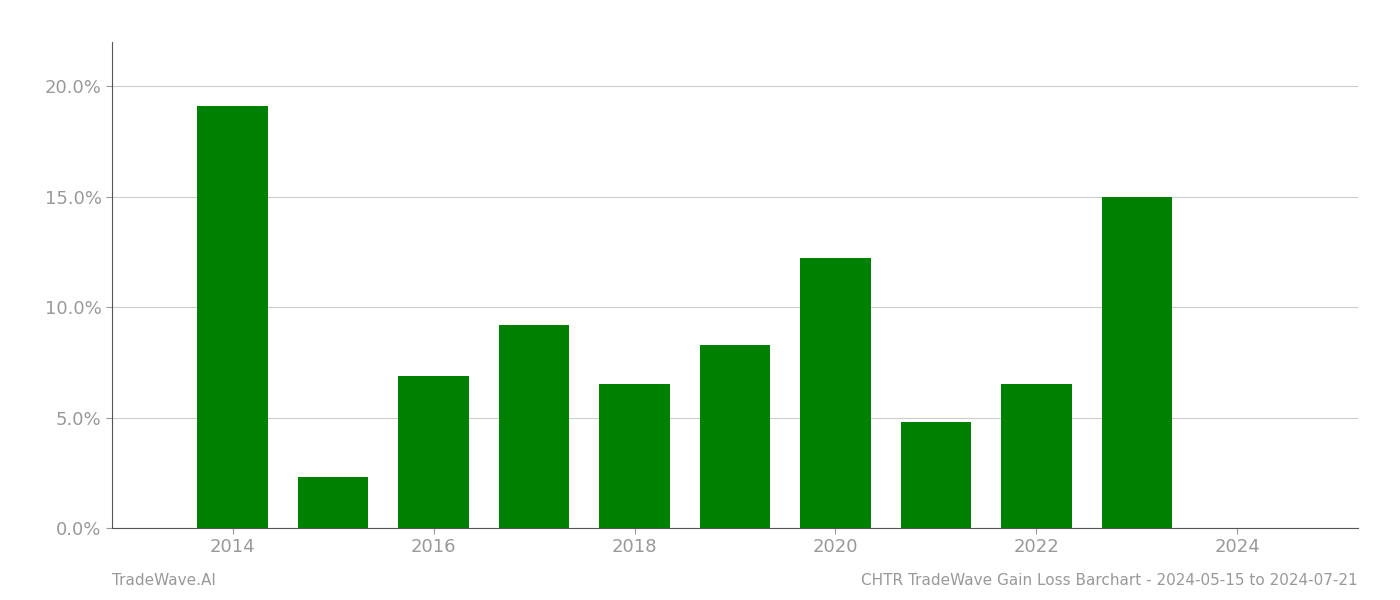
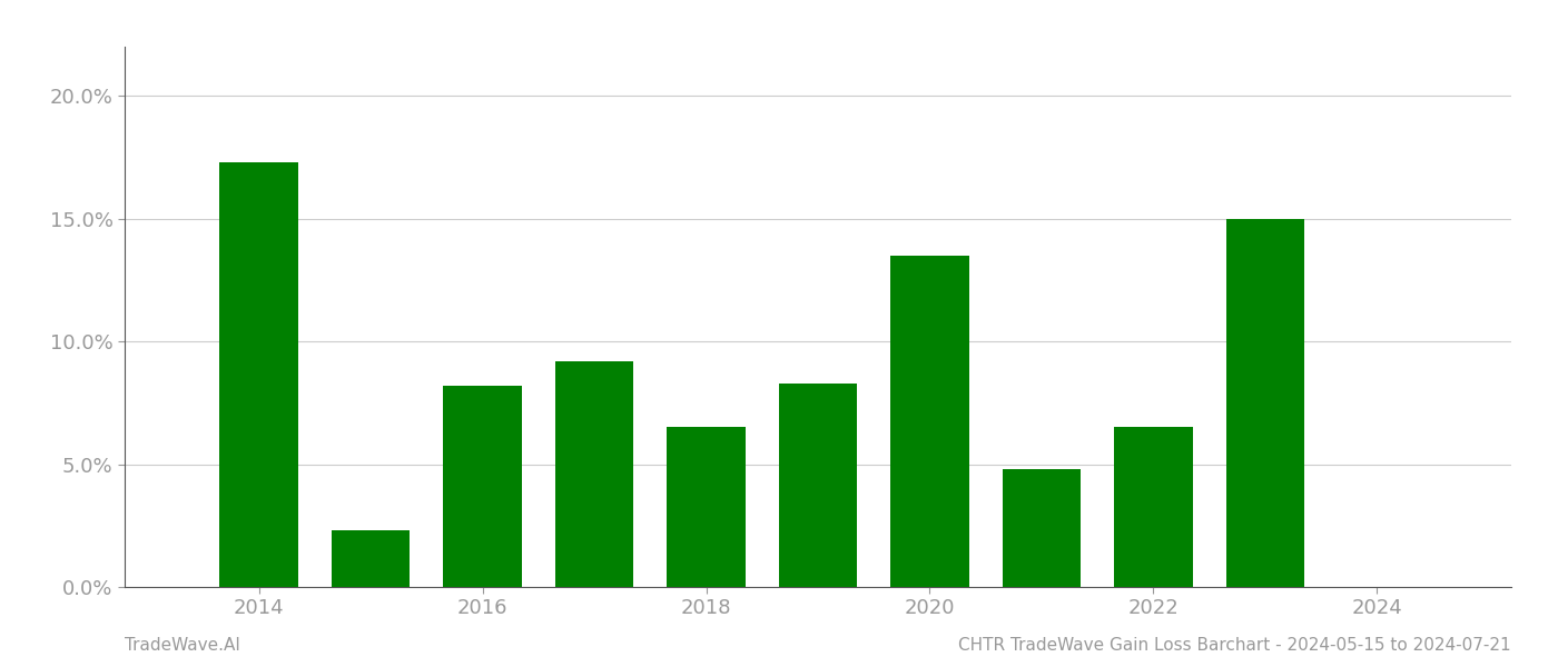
2014: 19.1% -> 17.3%
2016: 6.9% -> 8.2%
2020: 12.2% -> 13.5%
